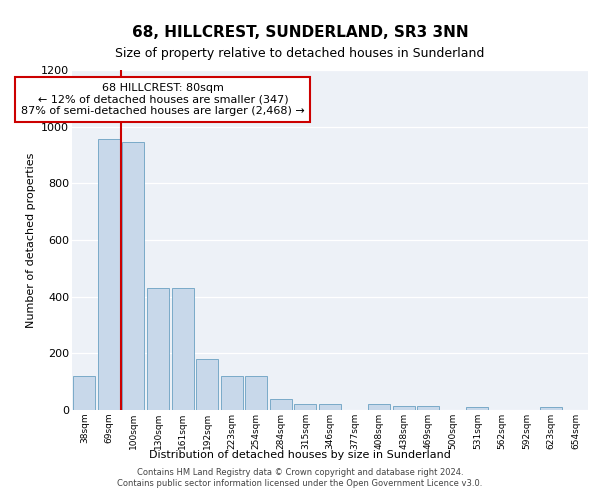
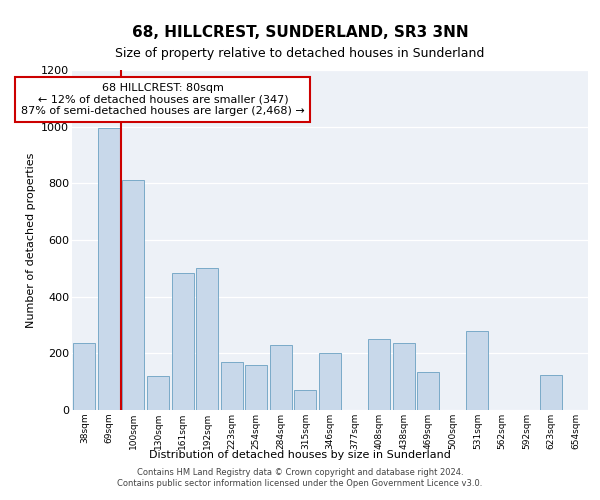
38sqm: 120 -> 235
69sqm: 955 -> 995
100sqm: 945 -> 810
130sqm: 430 -> 120
161sqm: 430 -> 485
192sqm: 180 -> 500
223sqm: 120 -> 170
254sqm: 120 -> 160
284sqm: 40 -> 230
315sqm: 20 -> 70
346sqm: 20 -> 200
408sqm: 20 -> 250
438sqm: 15 -> 235
469sqm: 15 -> 135
531sqm: 10 -> 280
623sqm: 10 -> 125
